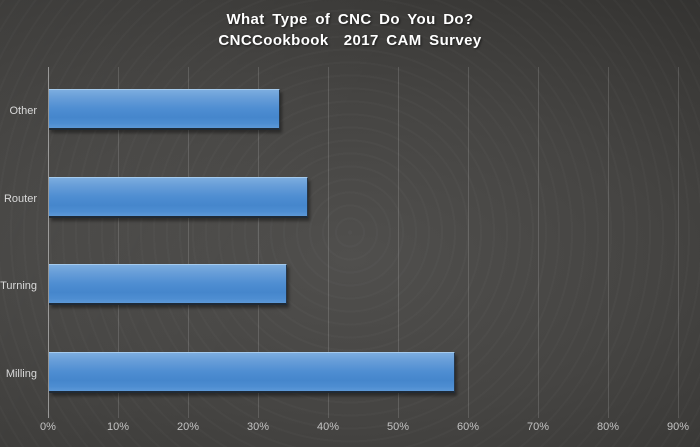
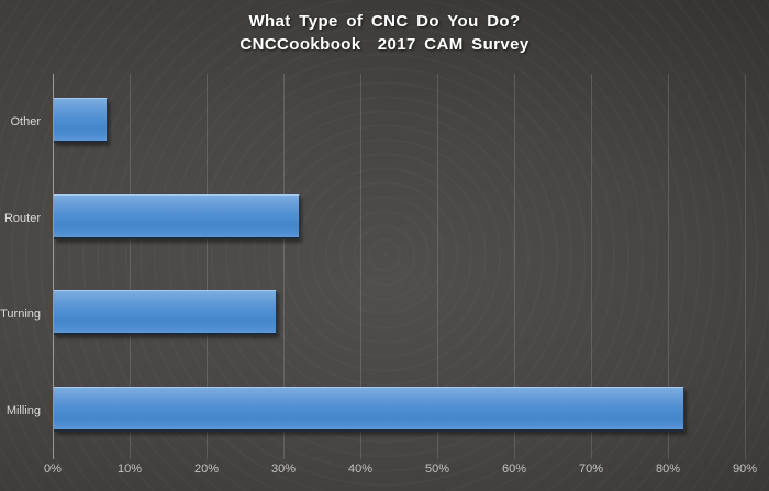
Other: 33% -> 7%
Router: 37% -> 32%
Turning: 34% -> 29%
Milling: 58% -> 82%
